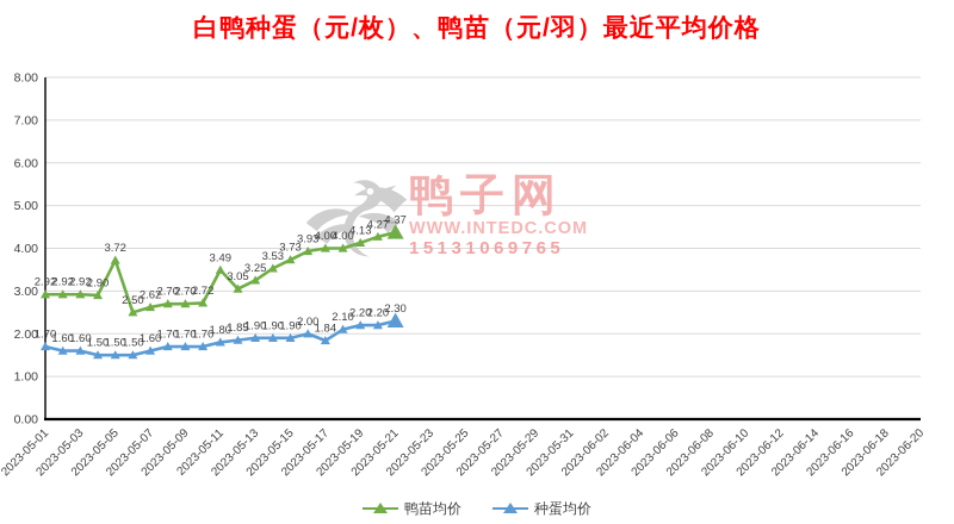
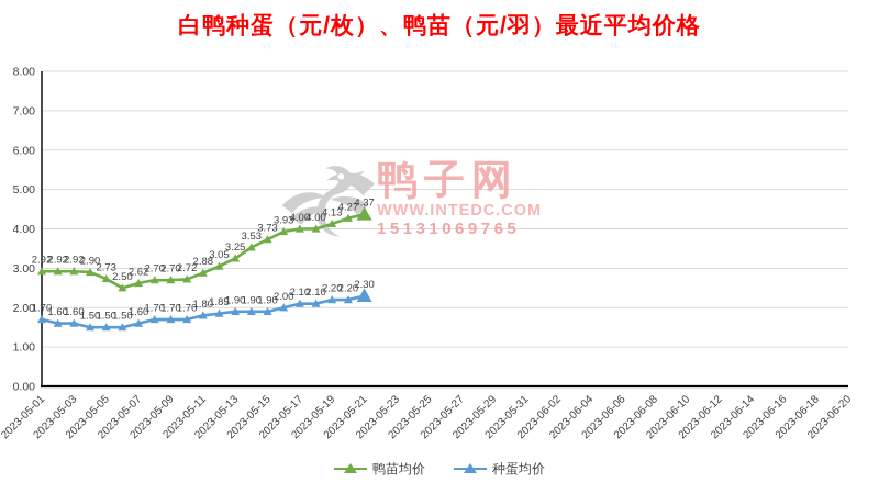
鸭苗均价/2023-05-05: 3.72 -> 2.73
鸭苗均价/2023-05-11: 3.49 -> 2.88
种蛋均价/2023-05-17: 1.84 -> 2.10
